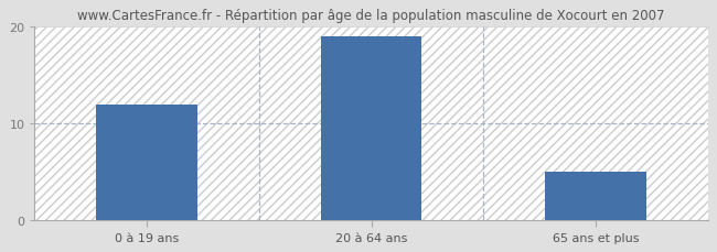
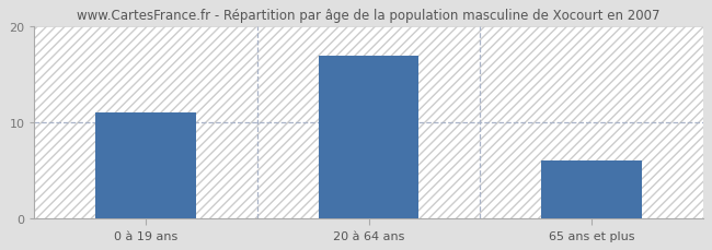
0 à 19 ans: 12 -> 11
20 à 64 ans: 19 -> 17
65 ans et plus: 5 -> 6
